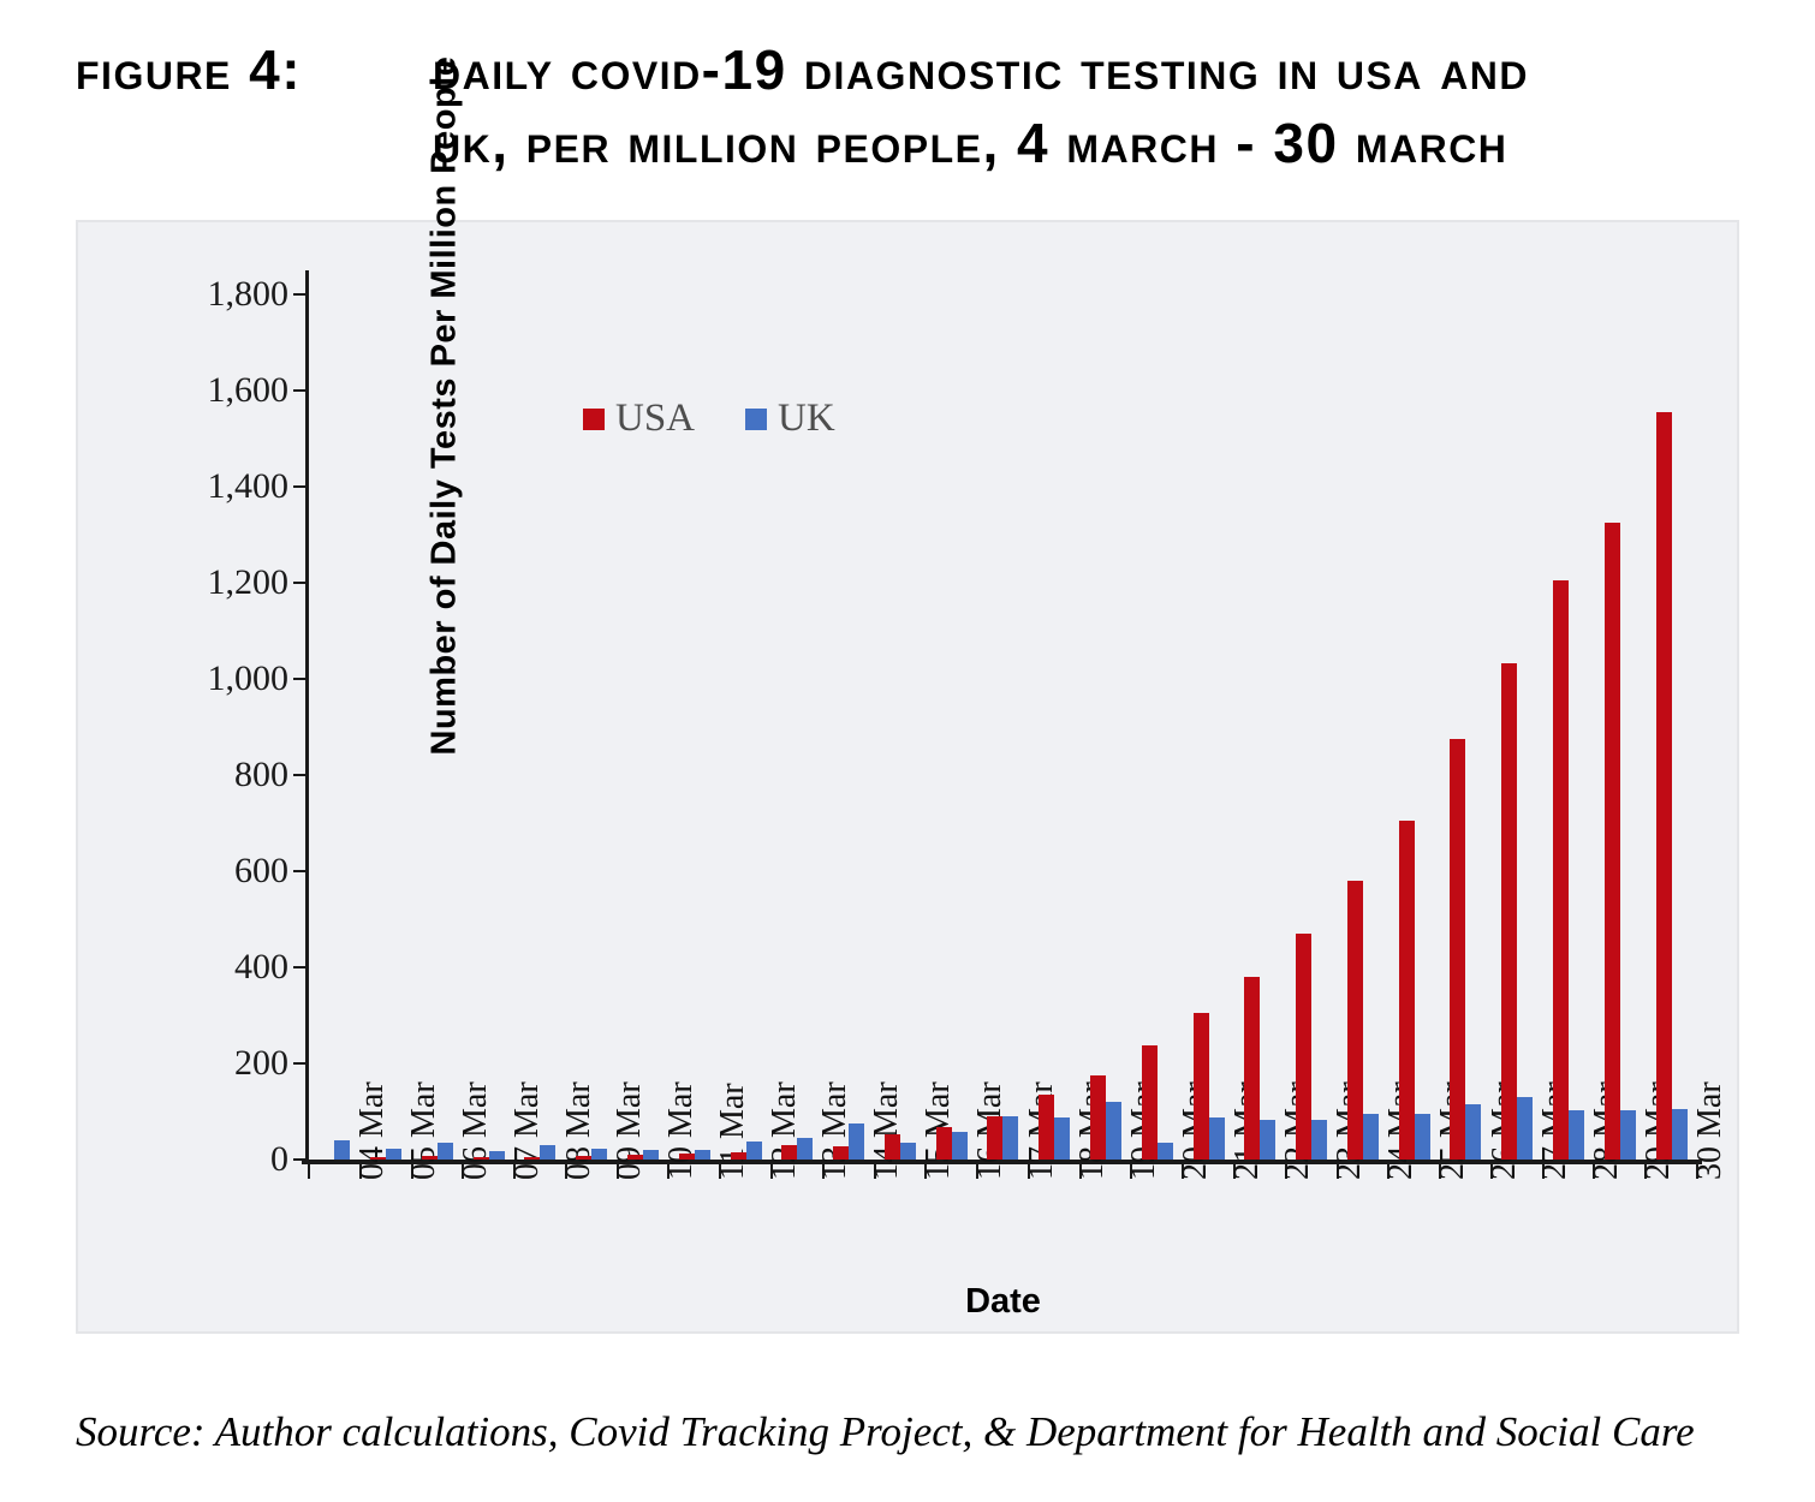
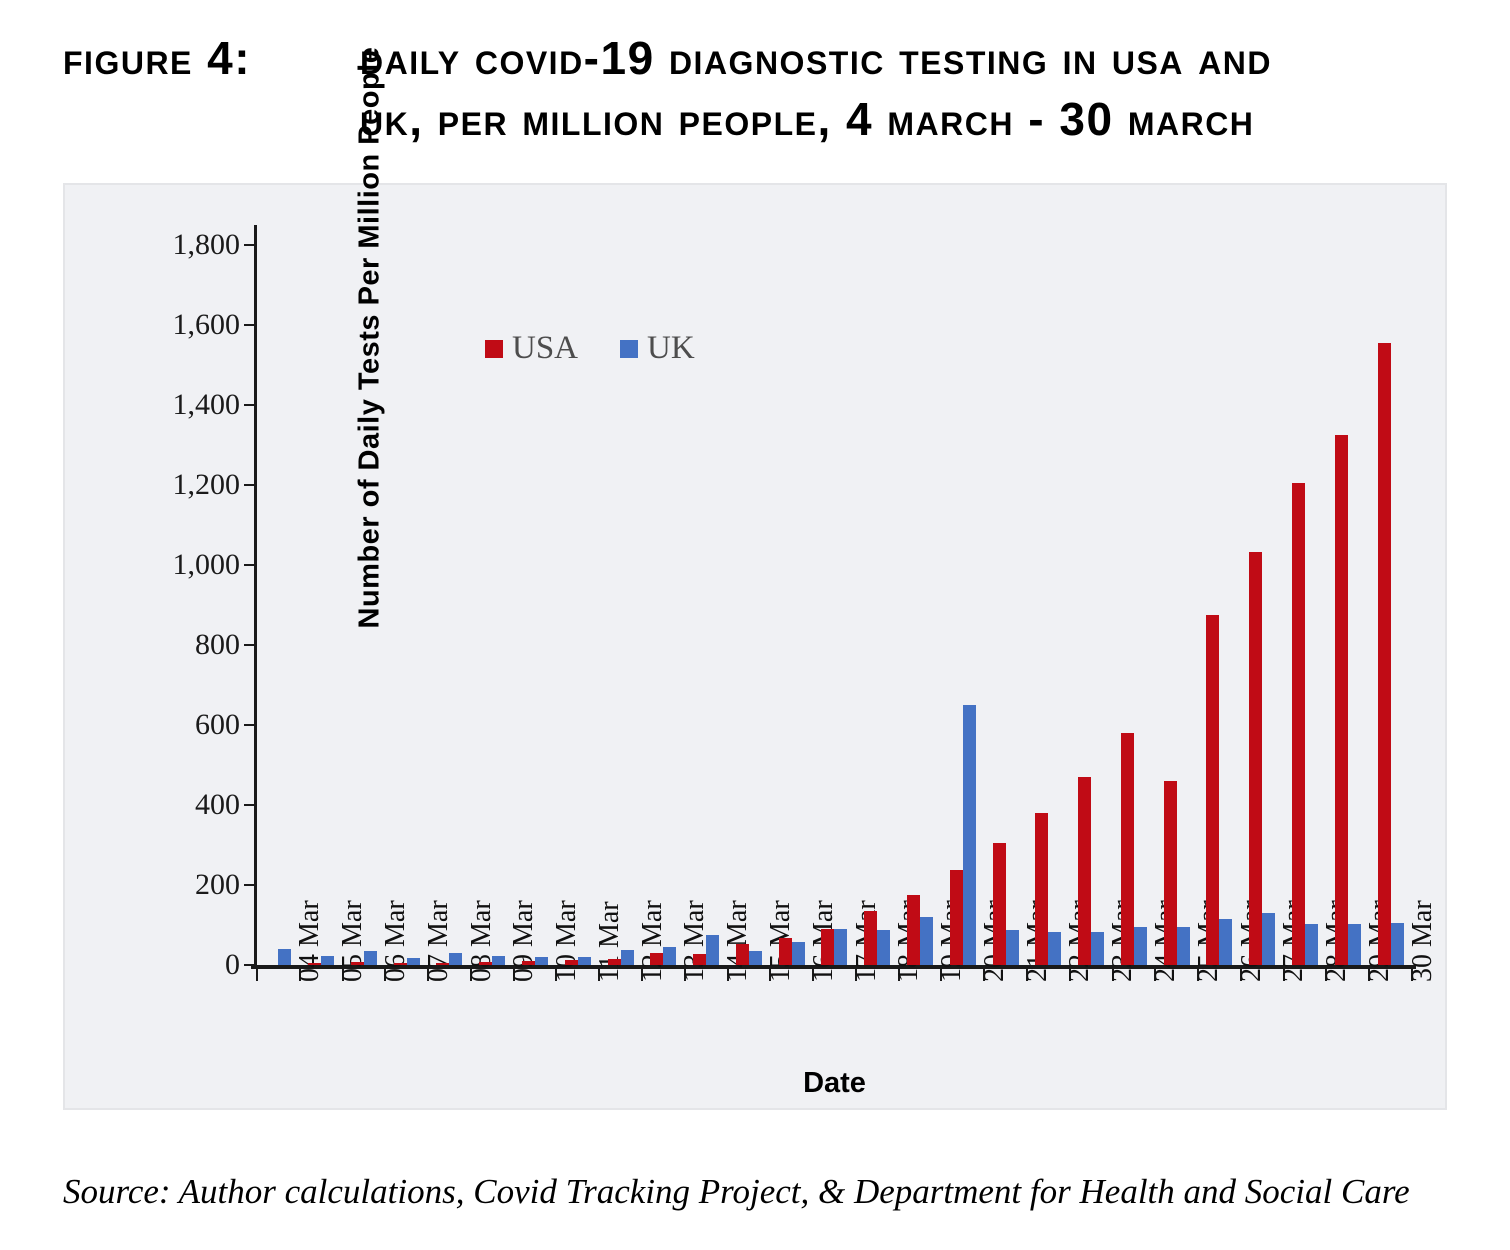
UK/20 Mar: 30 -> 650
USA/25 Mar: 700 -> 460
